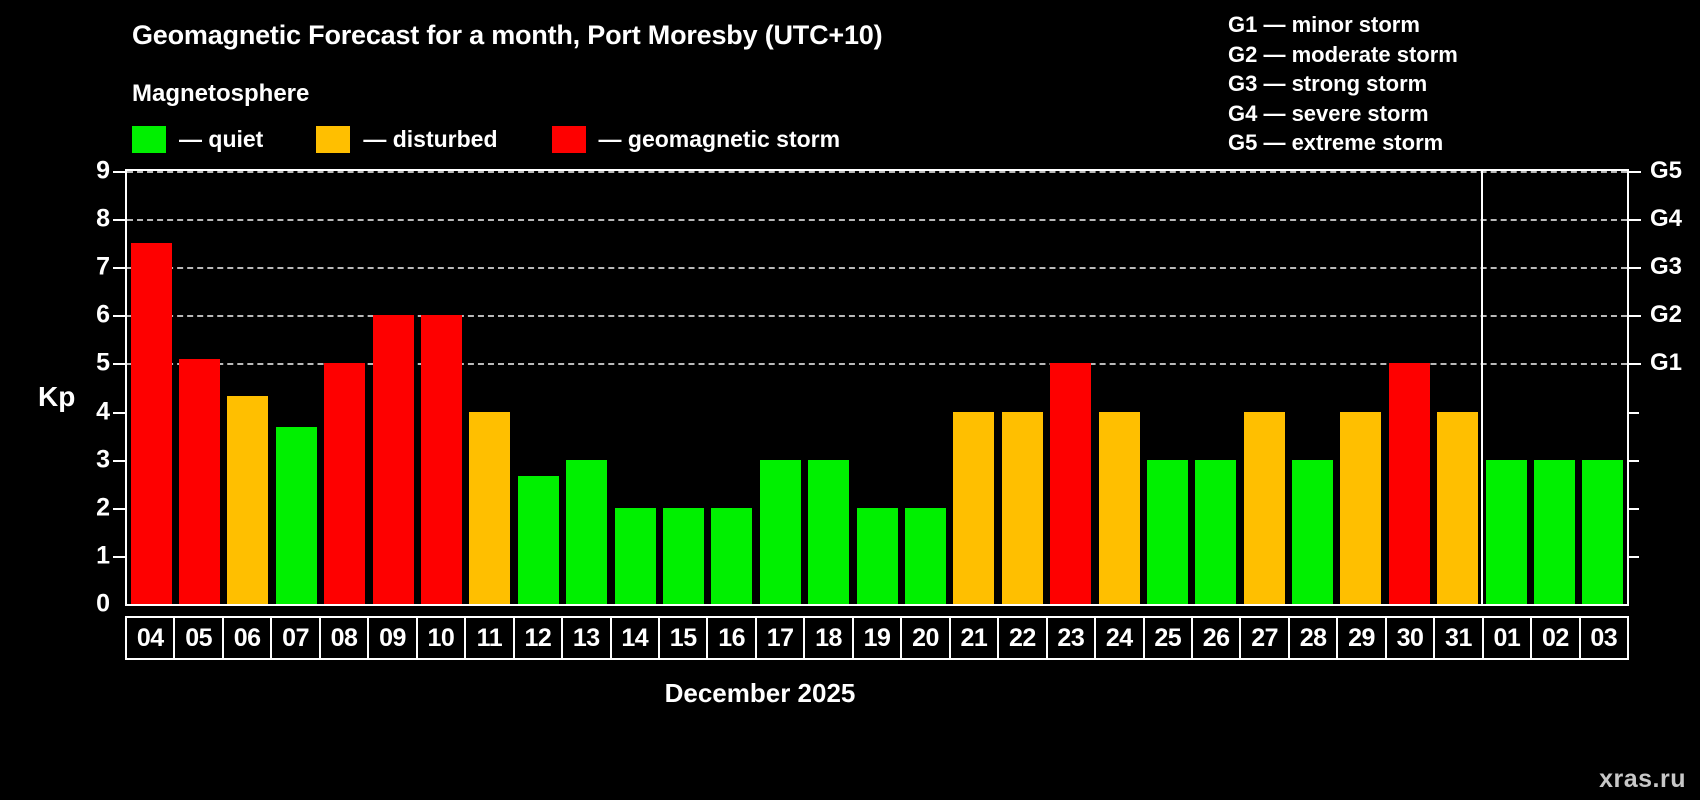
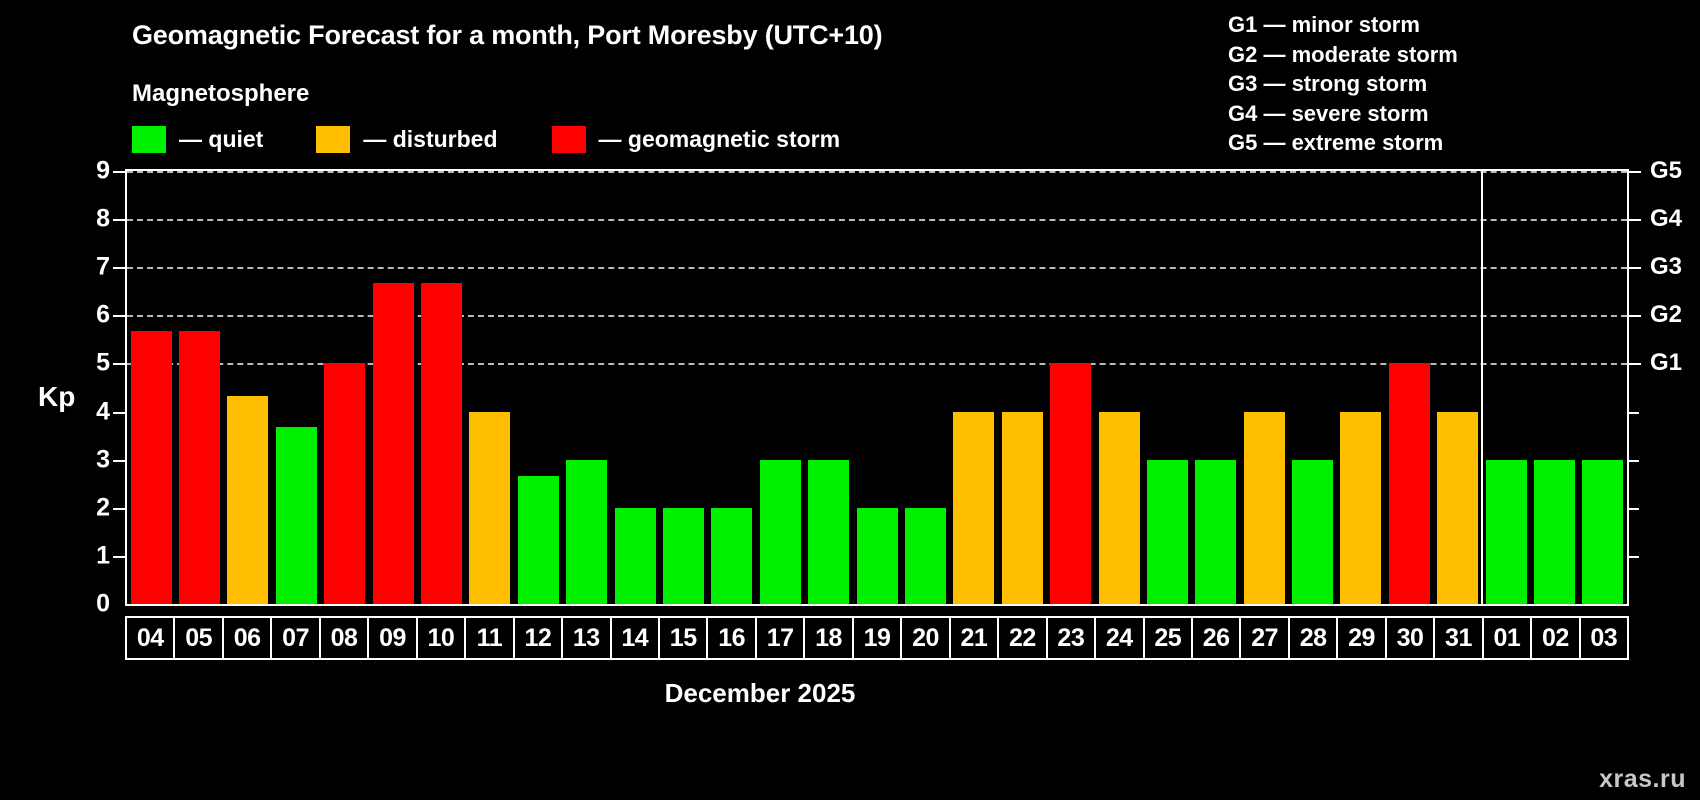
04: 7.5 -> 5.7
05: 5.1 -> 5.7
09: 6.0 -> 6.7
10: 6.0 -> 6.7
